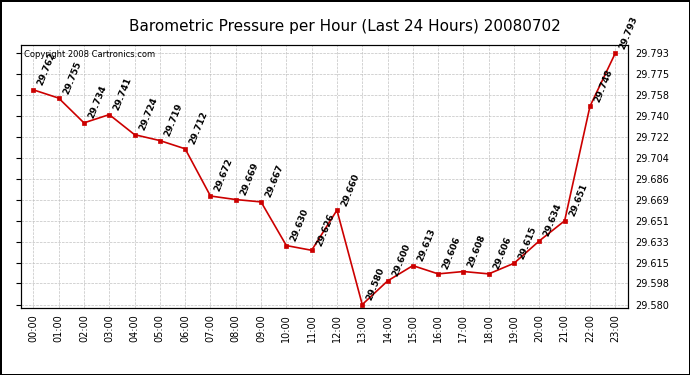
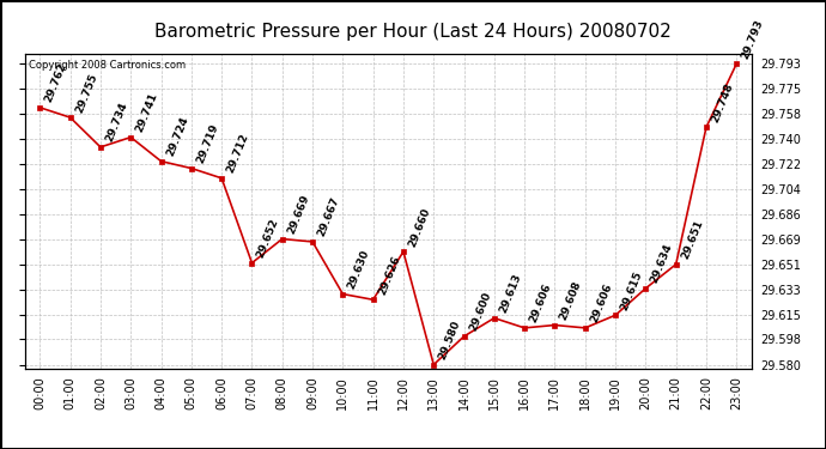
07:00: 29.672 -> 29.652
